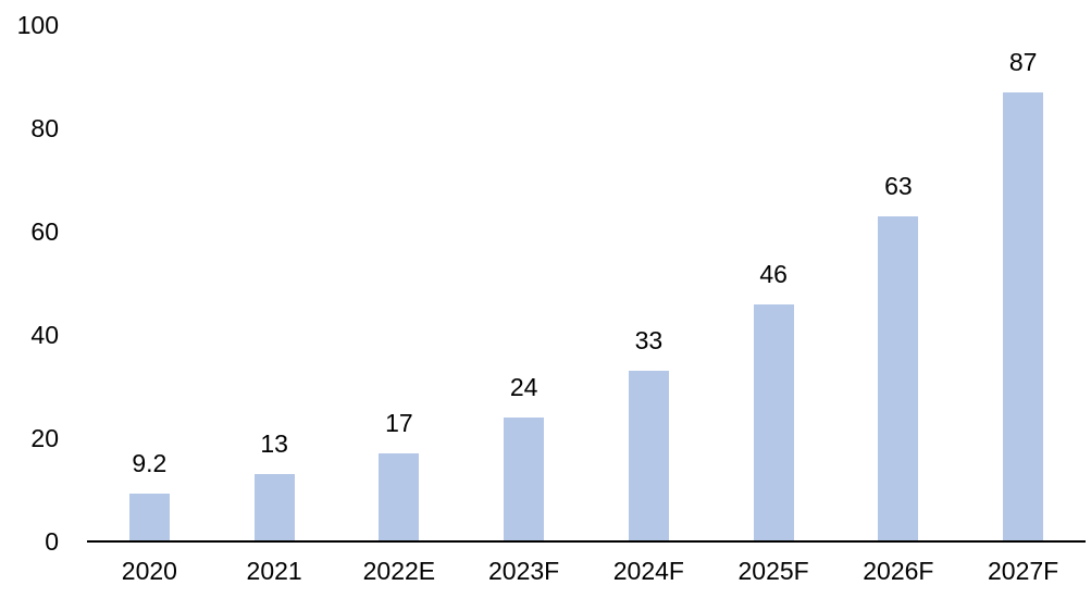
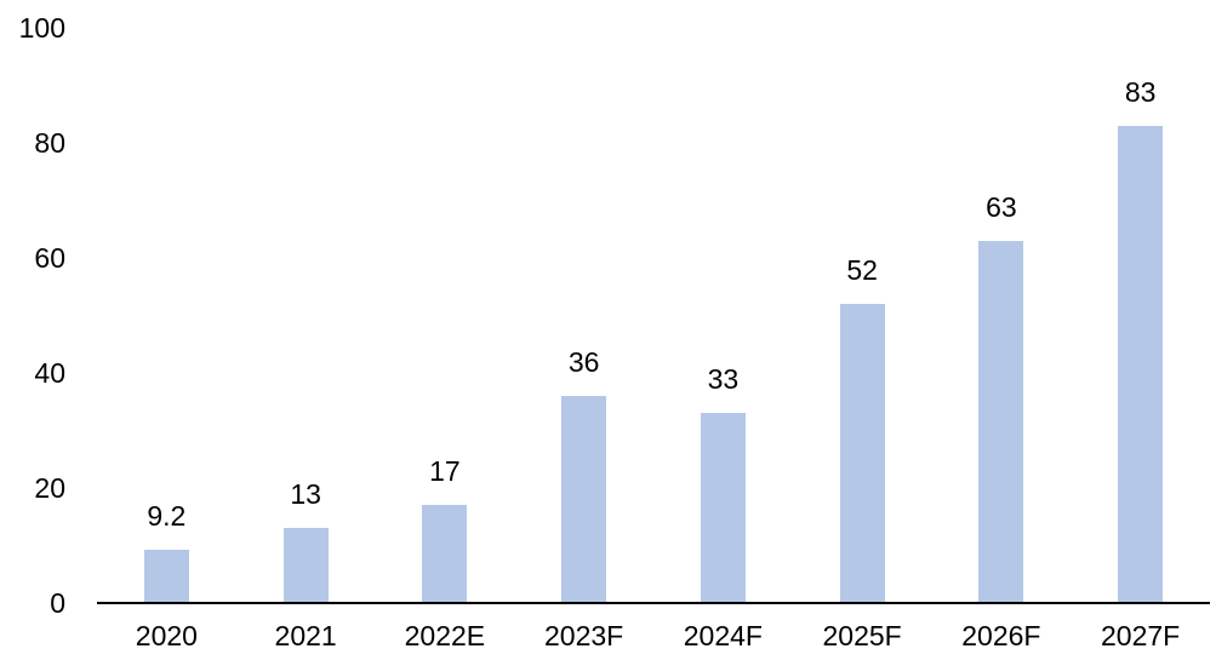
2023F: 24 -> 36
2025F: 46 -> 52
2027F: 87 -> 83
